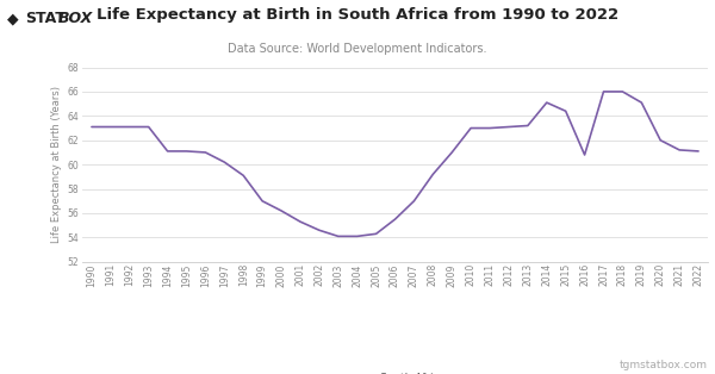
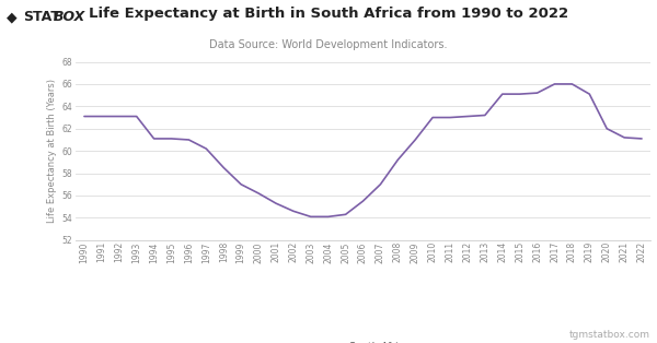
1998: 59.1 -> 58.5
2015: 64.4 -> 65.1
2016: 60.8 -> 65.2
